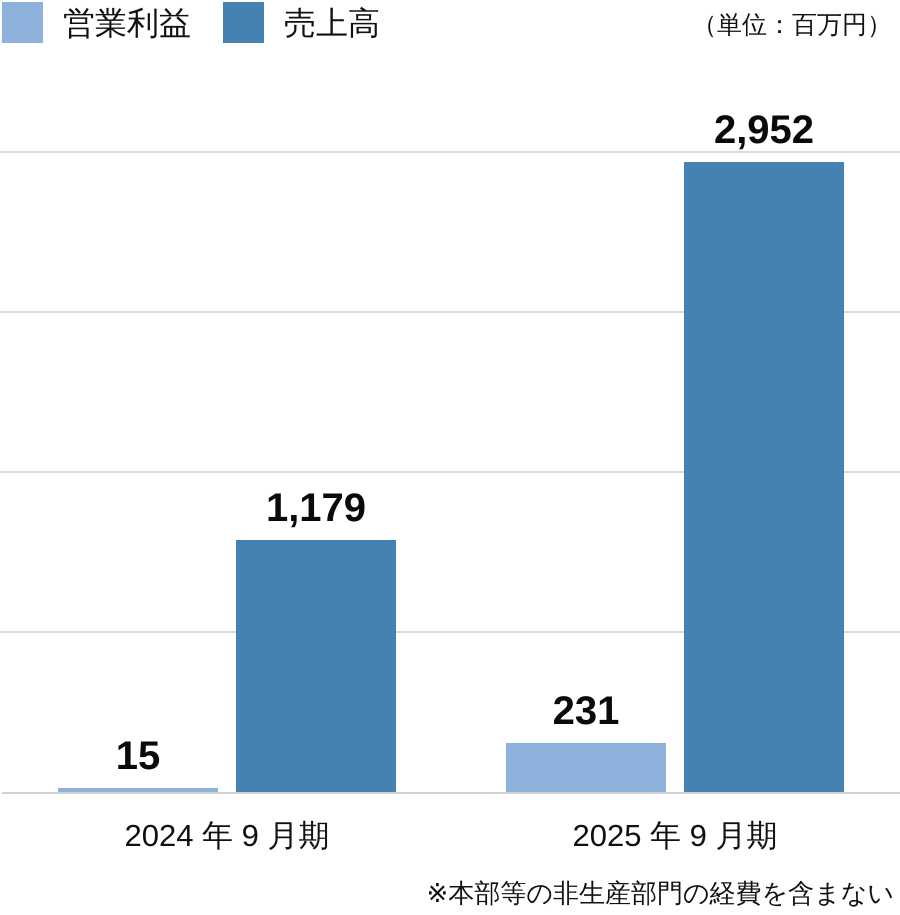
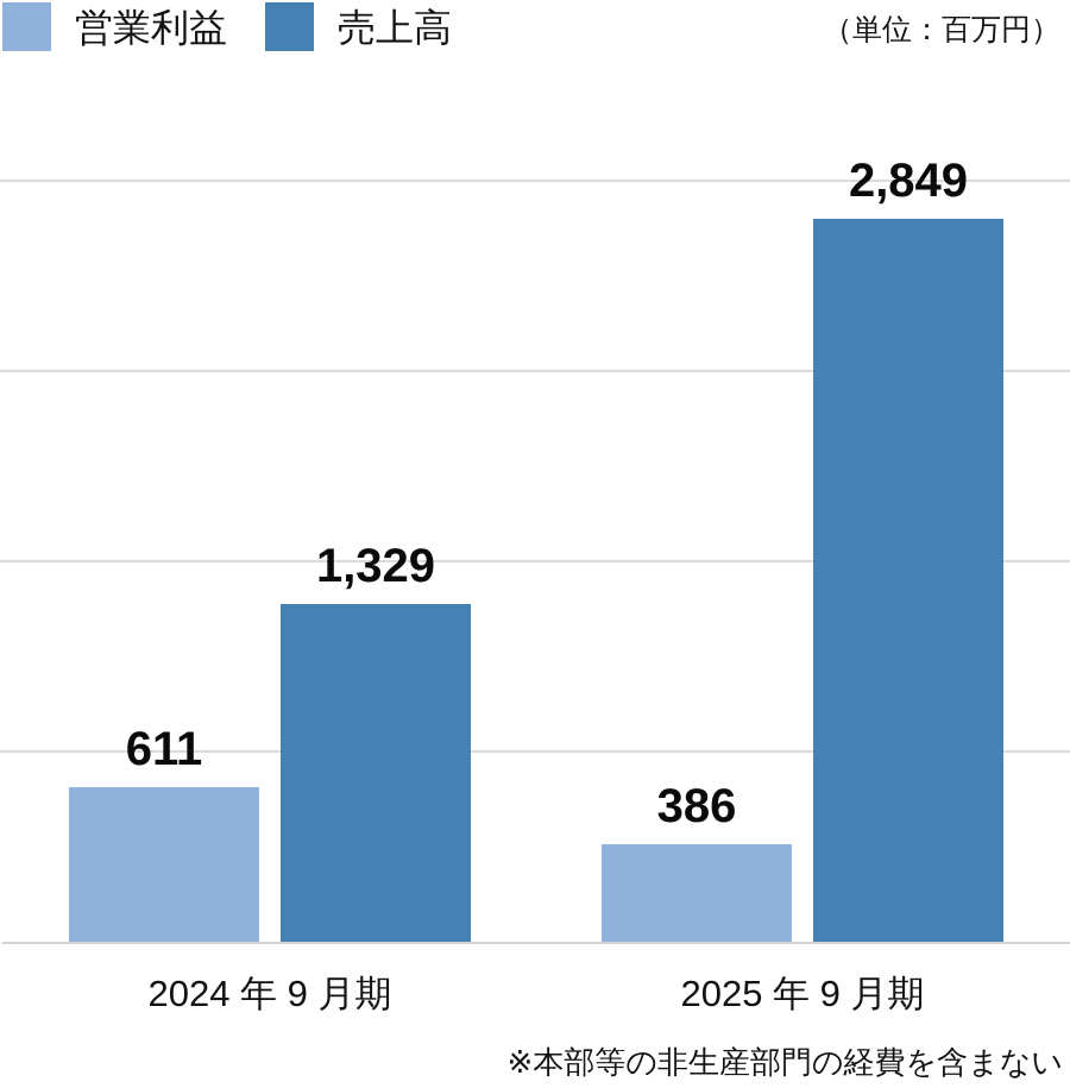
営業利益/2024 年 9 月期: 15 -> 611
売上高/2024 年 9 月期: 1,179 -> 1,329
営業利益/2025 年 9 月期: 231 -> 386
売上高/2025 年 9 月期: 2,952 -> 2,849
